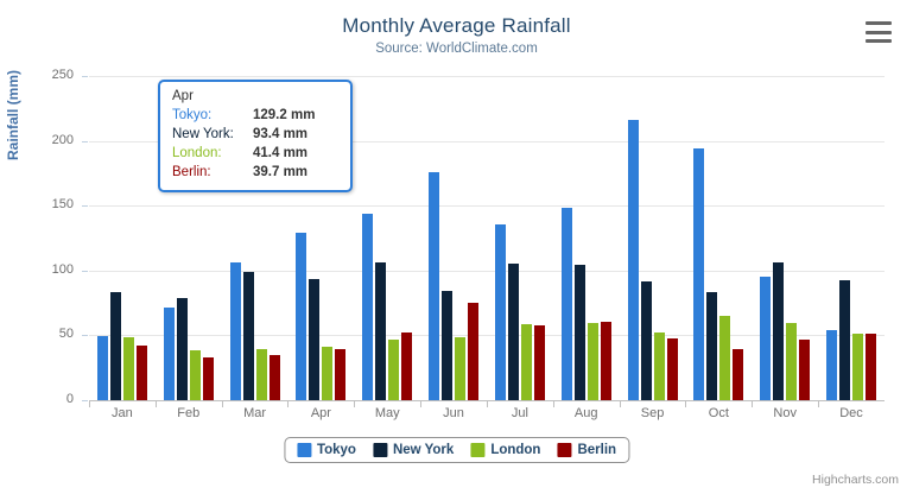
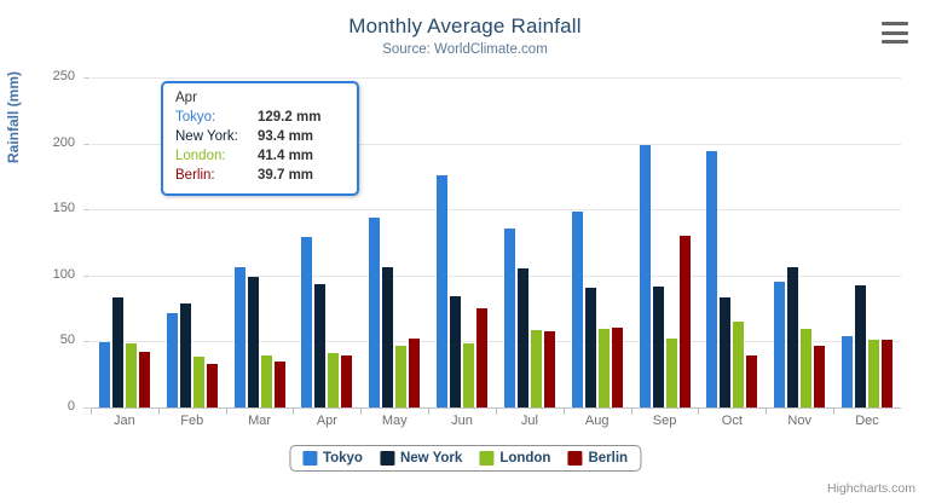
New York/Aug: 104 -> 91
Tokyo/Sep: 216 -> 199
Berlin/Sep: 48 -> 130
